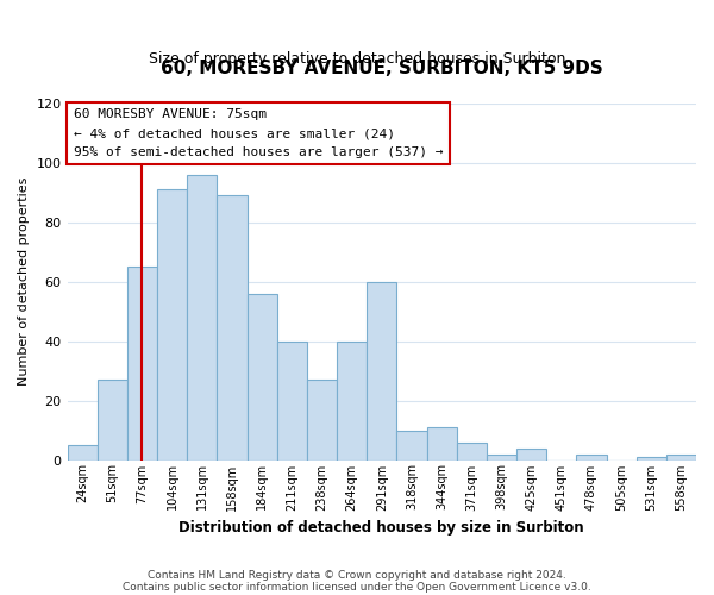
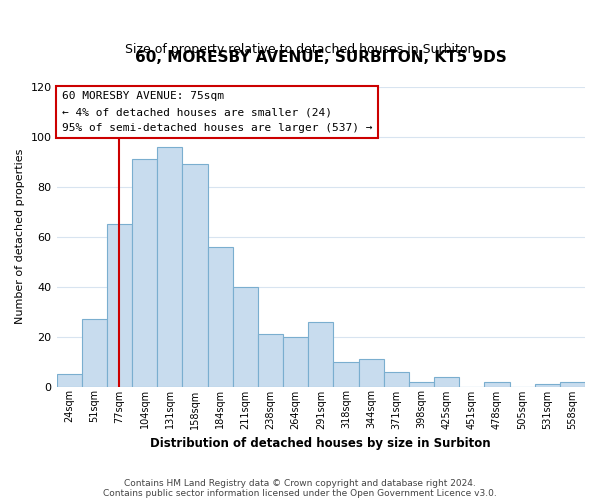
238sqm: 27 -> 21
264sqm: 40 -> 20
291sqm: 60 -> 26
